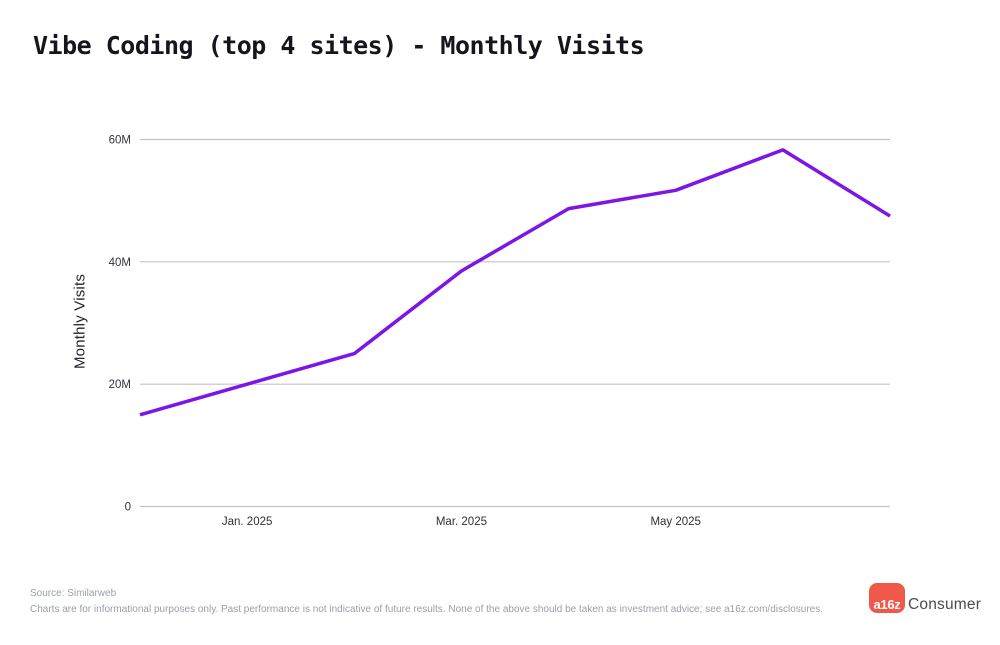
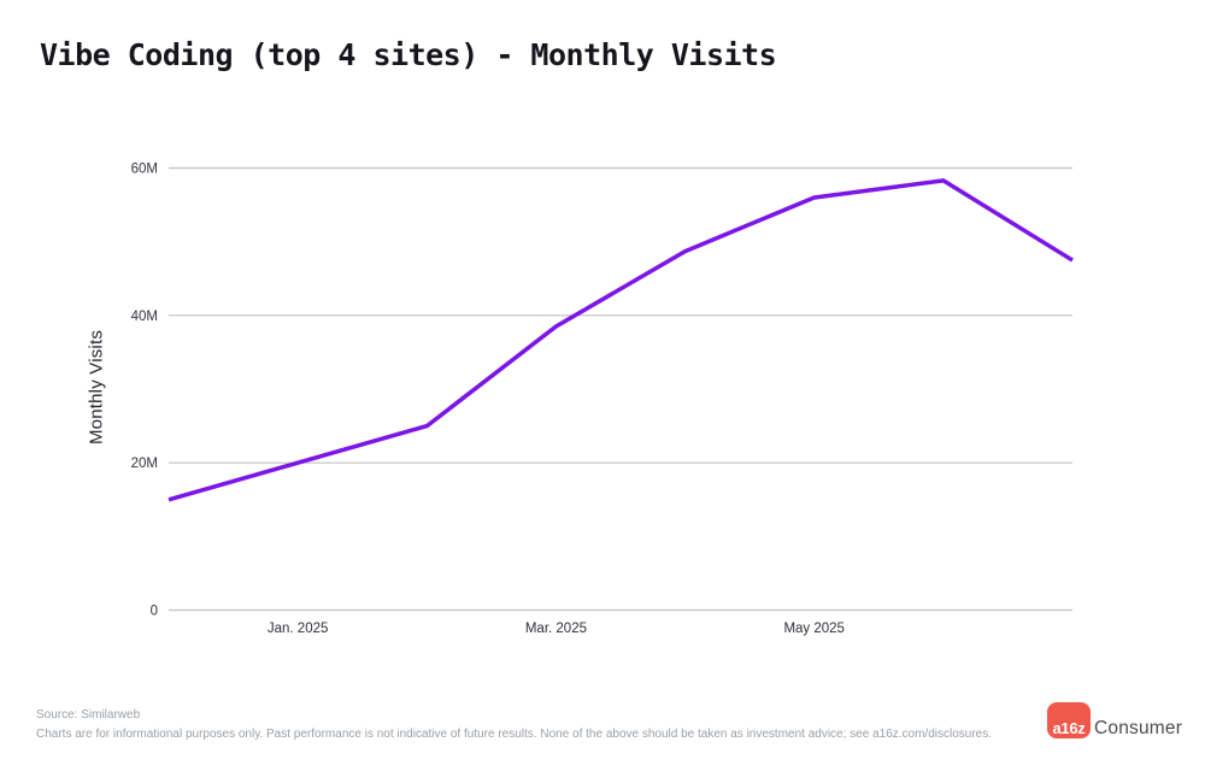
May 2025: 52M -> 56M
